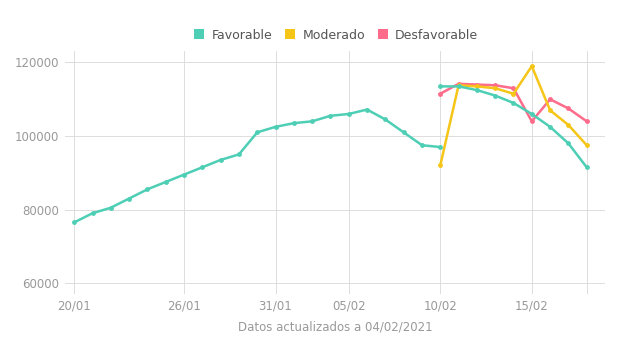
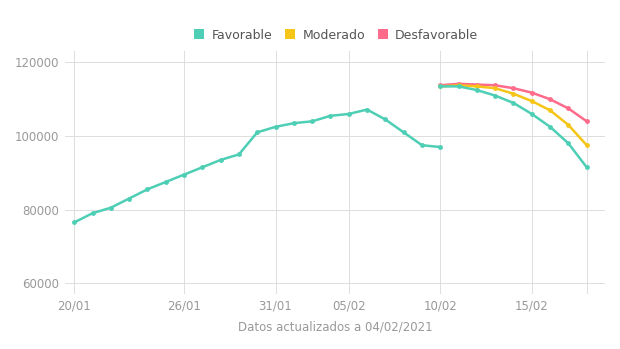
Moderado/10/02: 92000 -> 113500
Desfavorable/10/02: 111500 -> 113800
Moderado/15/02: 119000 -> 109500
Desfavorable/15/02: 104000 -> 111800
